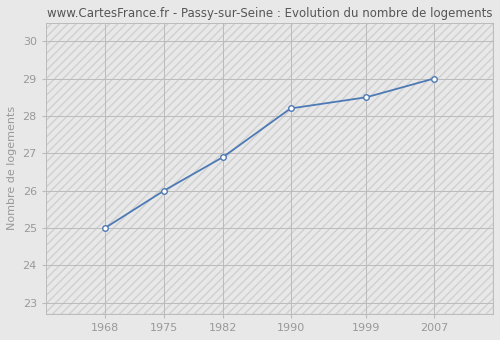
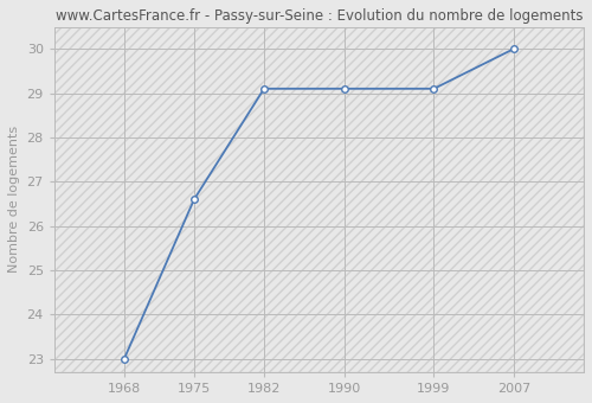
1968: 25.0 -> 23.0
1975: 26.0 -> 26.6
1982: 26.9 -> 29.1
1990: 28.2 -> 29.1
1999: 28.5 -> 29.1
2007: 29.0 -> 30.0
